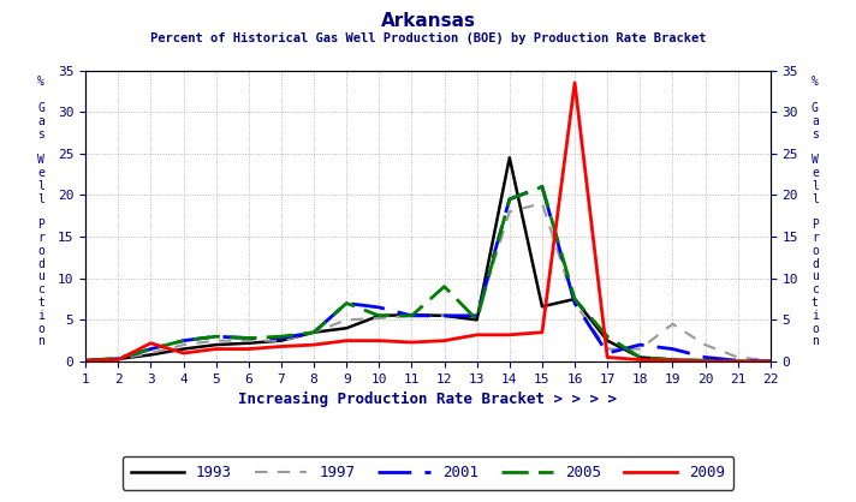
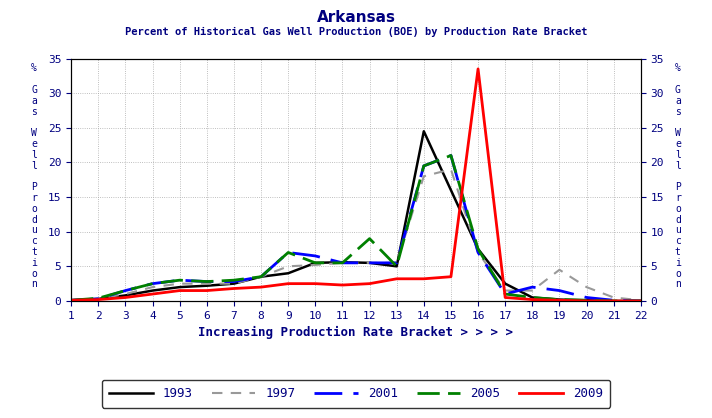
2009/3: 2.2 -> 0.5
1993/15: 6.6 -> 16.0
2005/17: 3.0 -> 1.0
